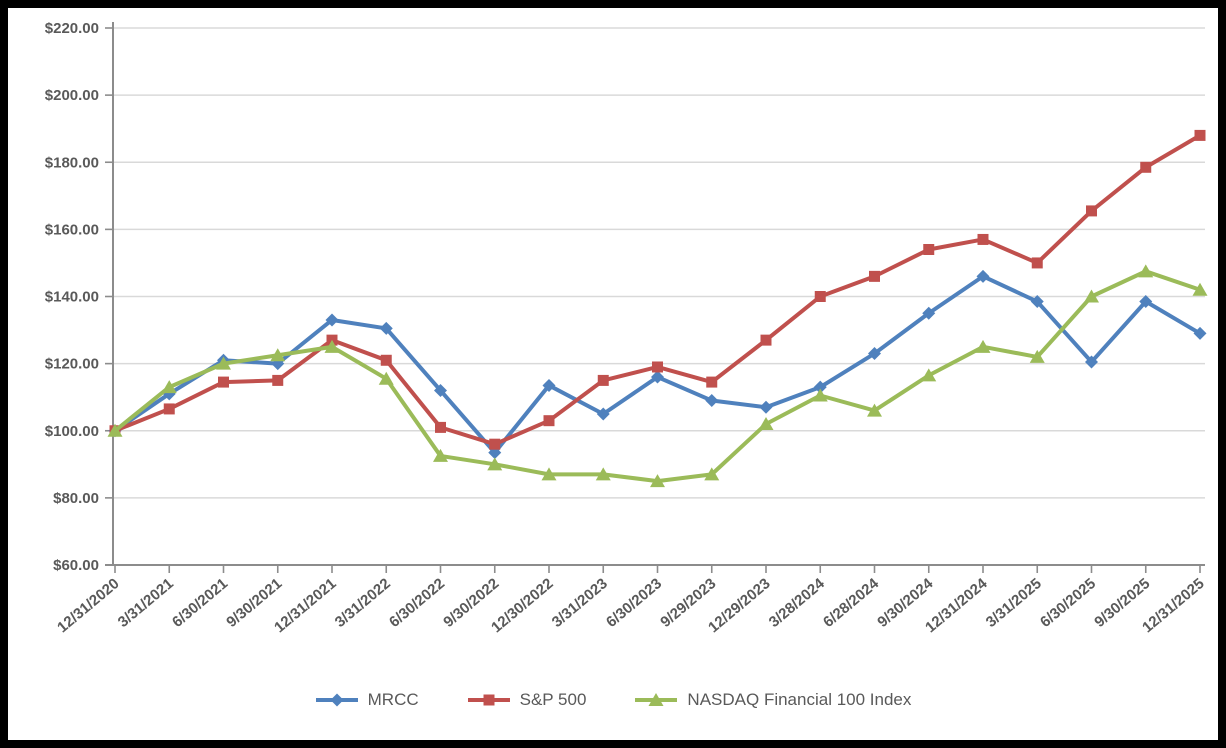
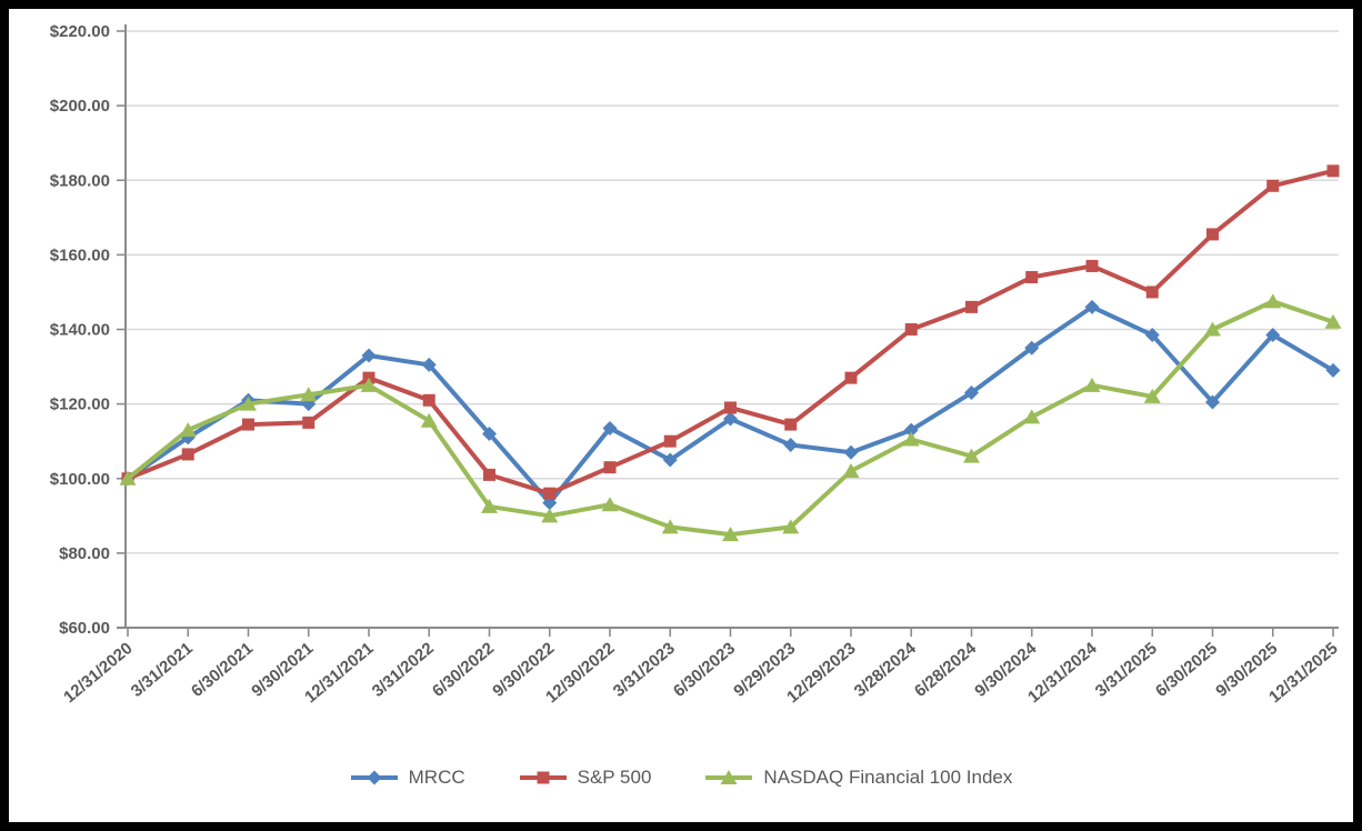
NASDAQ Financial 100 Index/12/30/2022: $87 -> $93
S&P 500/3/31/2023: $115 -> $110
S&P 500/12/31/2025: $188 -> $182
